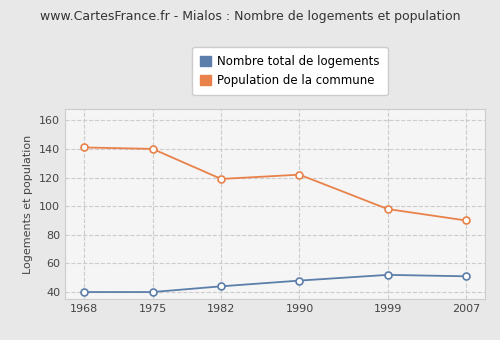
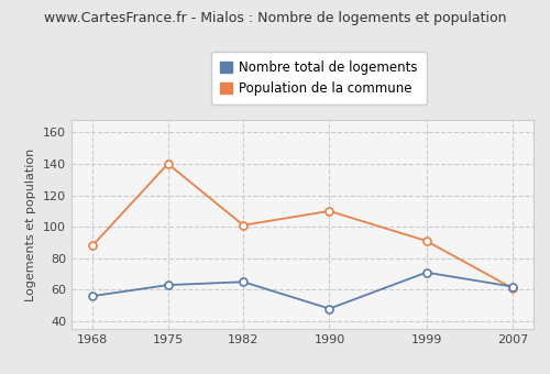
Nombre total de logements/1968: 40 -> 56
Population de la commune/1968: 141 -> 88
Nombre total de logements/1975: 40 -> 63
Nombre total de logements/1982: 44 -> 65
Population de la commune/1982: 119 -> 101
Population de la commune/1990: 122 -> 110
Nombre total de logements/1999: 52 -> 71
Population de la commune/1999: 98 -> 91
Nombre total de logements/2007: 51 -> 62
Population de la commune/2007: 90 -> 61
